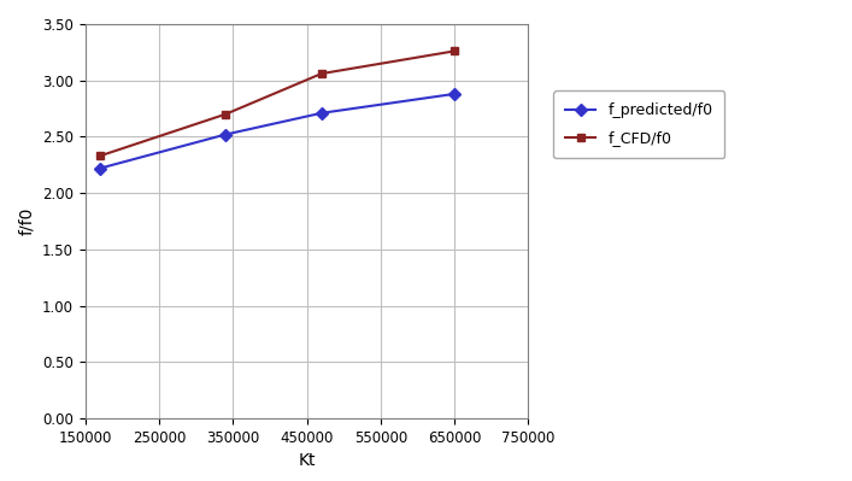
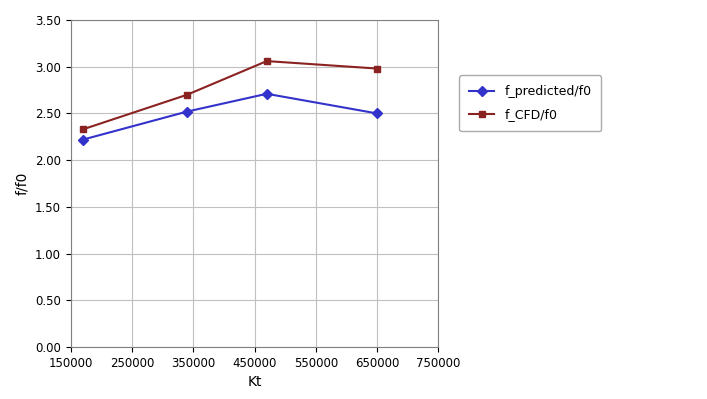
f_predicted/f0/650000: 2.88 -> 2.50
f_CFD/f0/650000: 3.26 -> 2.98
